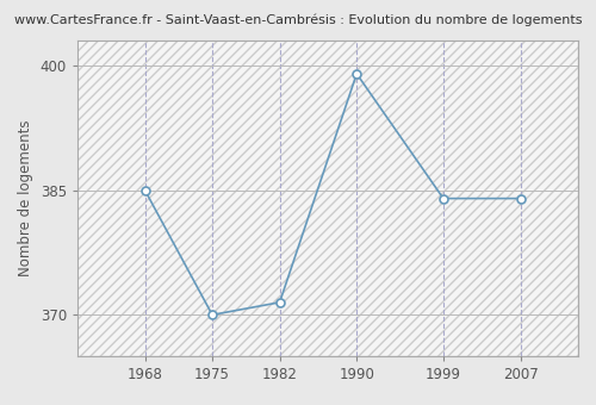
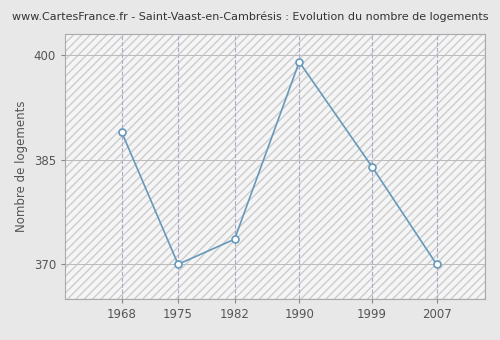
1968: 385.0 -> 389.0
1982: 371.5 -> 373.6
2007: 384.0 -> 370.0
